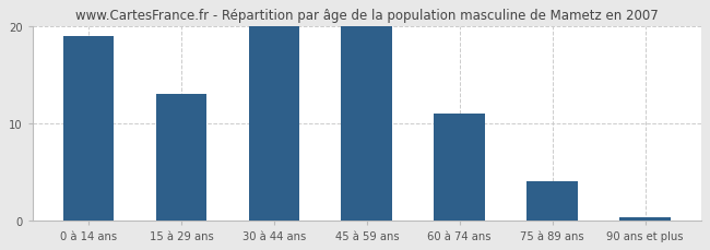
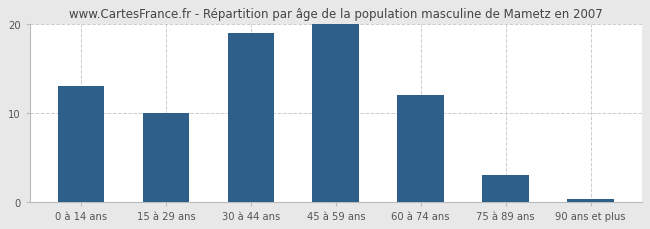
0 à 14 ans: 19.0 -> 13.0
15 à 29 ans: 13.0 -> 10.0
30 à 44 ans: 20.0 -> 19.0
60 à 74 ans: 11.0 -> 12.0
75 à 89 ans: 4.0 -> 3.0
